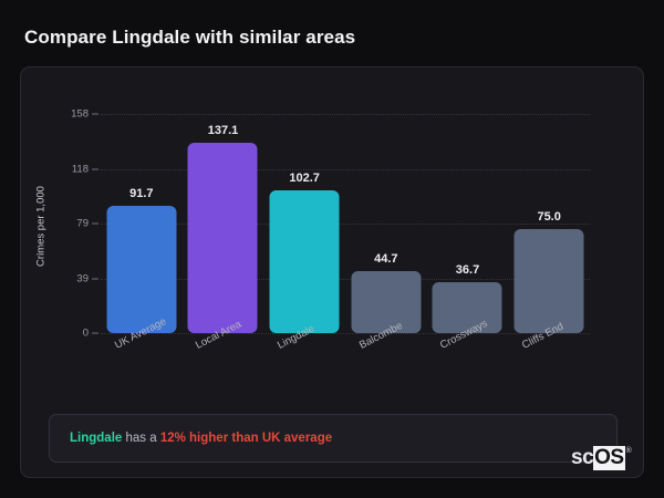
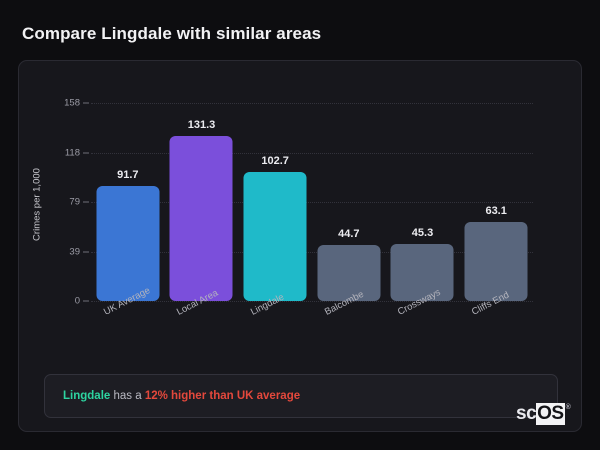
Local Area: 137.1 -> 131.3
Crossways: 36.7 -> 45.3
Cliffs End: 75.0 -> 63.1
